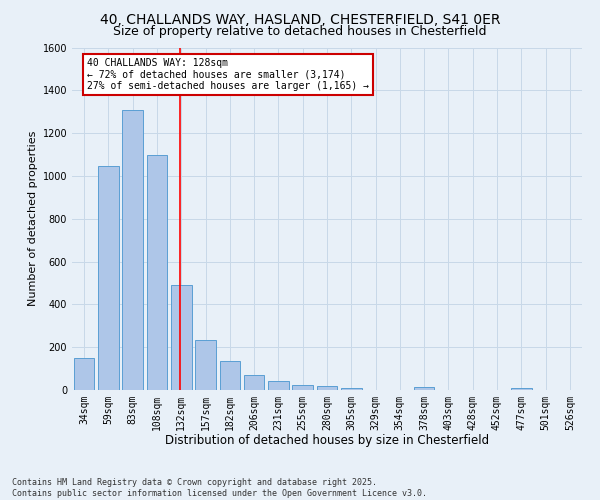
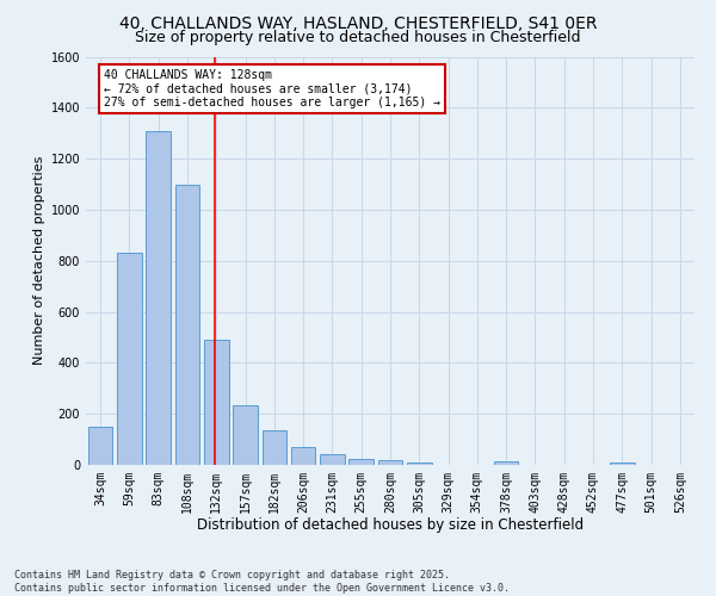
59sqm: 1045 -> 830
